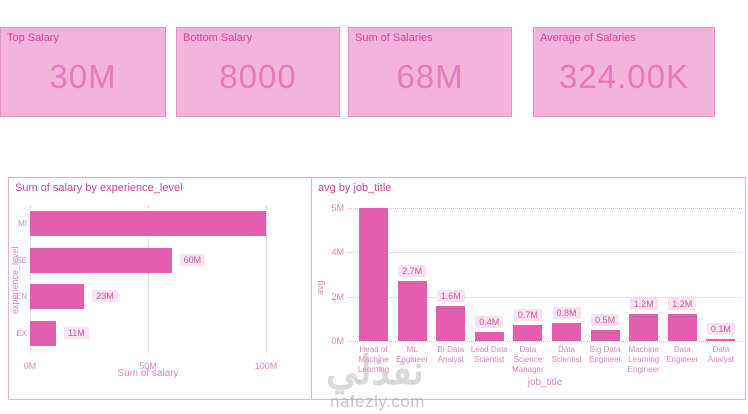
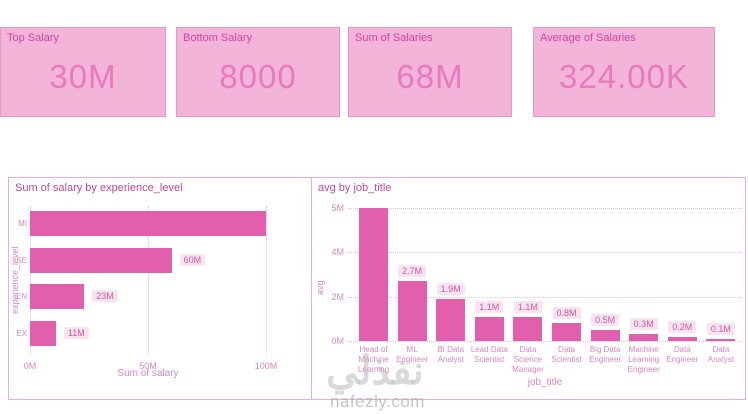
avg by job_title/BI Data Analyst: 1.6M -> 1.9M
avg by job_title/Lead Data Scientist: 0.4M -> 1.1M
avg by job_title/Data Science Manager: 0.7M -> 1.1M
avg by job_title/Machine Learning Engineer: 1.2M -> 0.3M
avg by job_title/Data Engineer: 1.2M -> 0.2M
